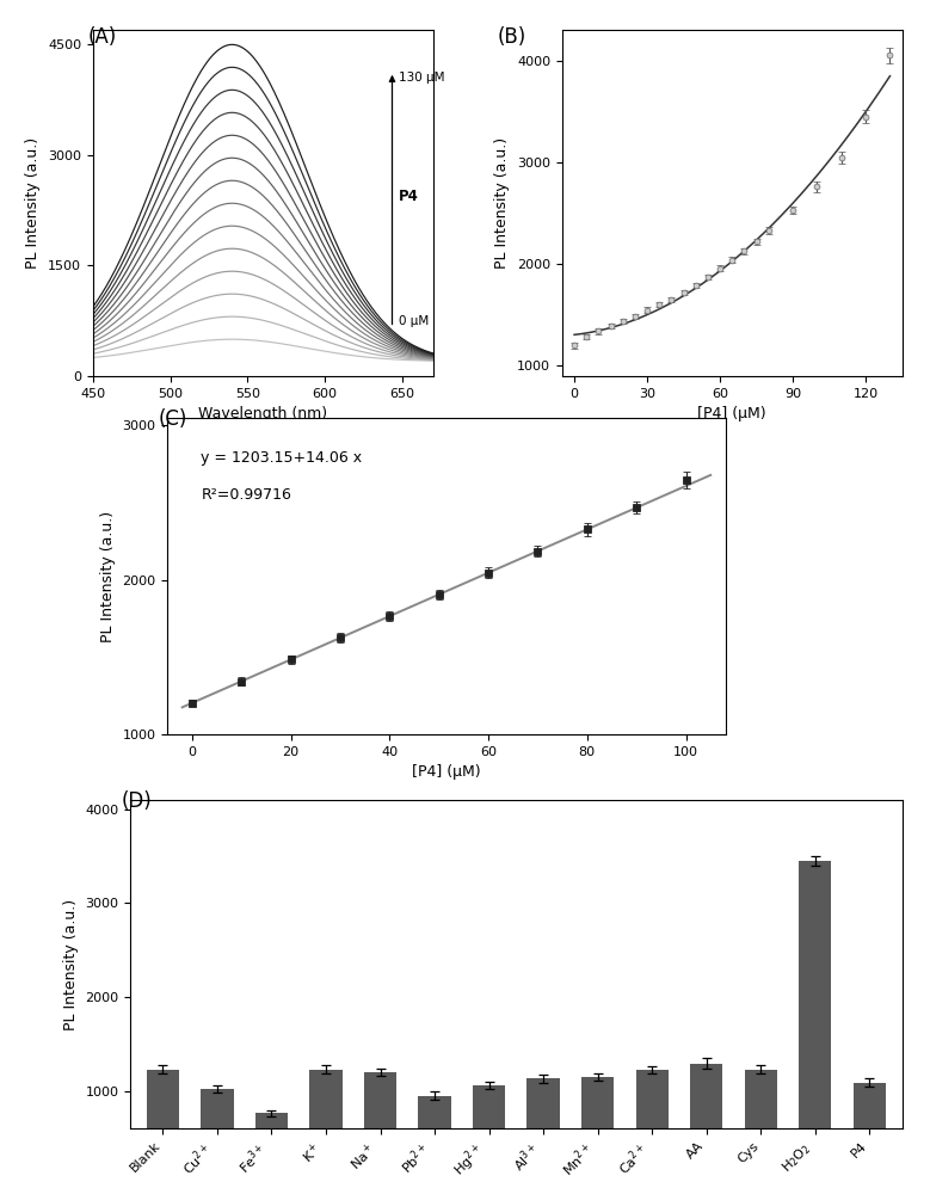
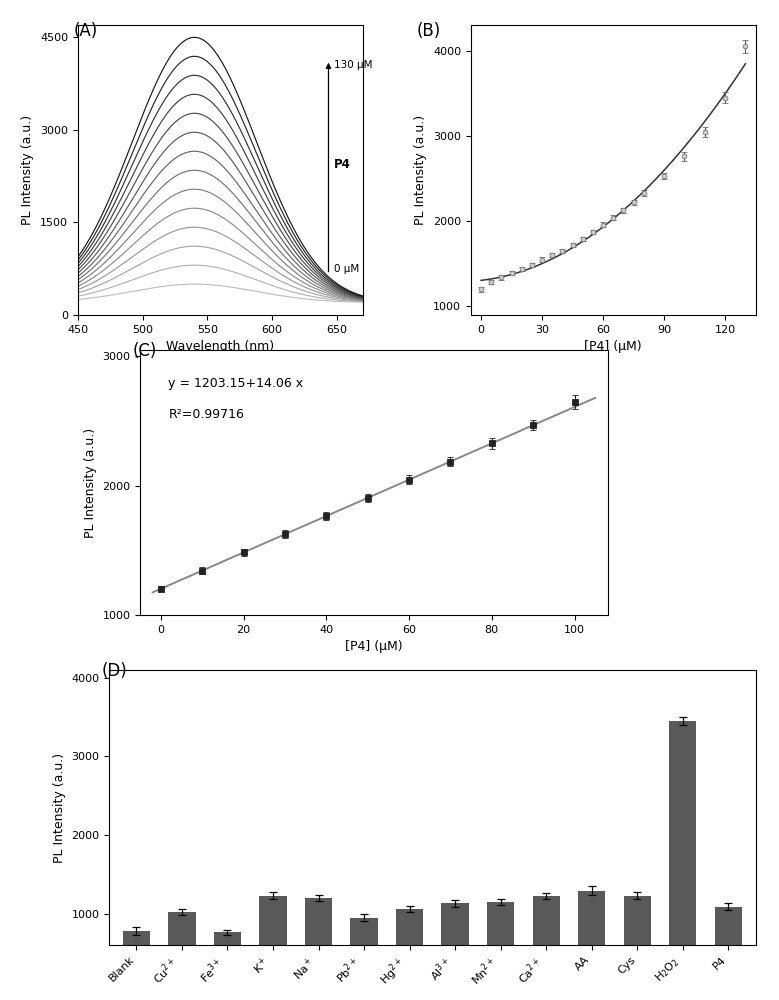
Blank: 1230 -> 780
